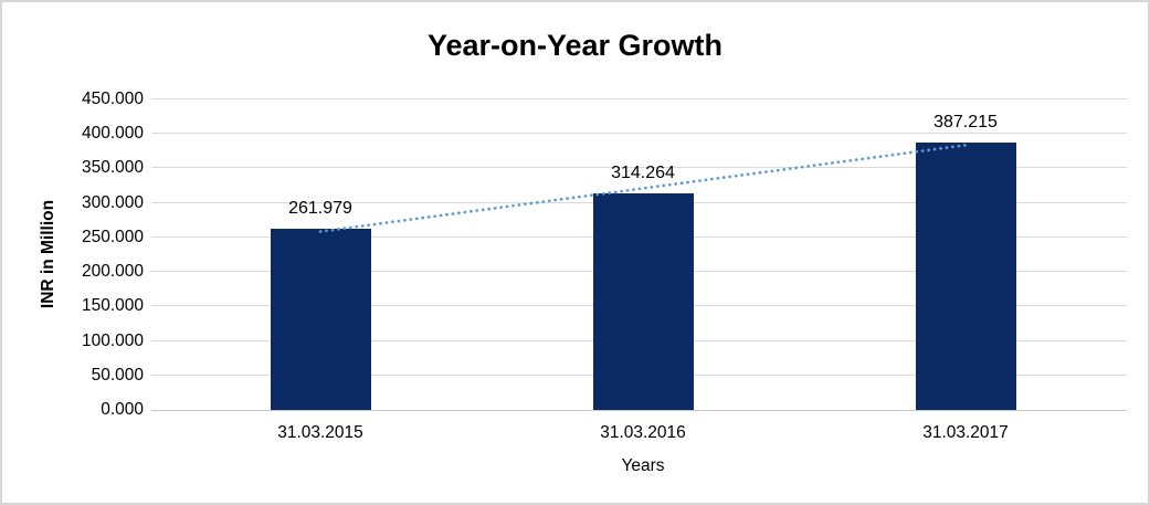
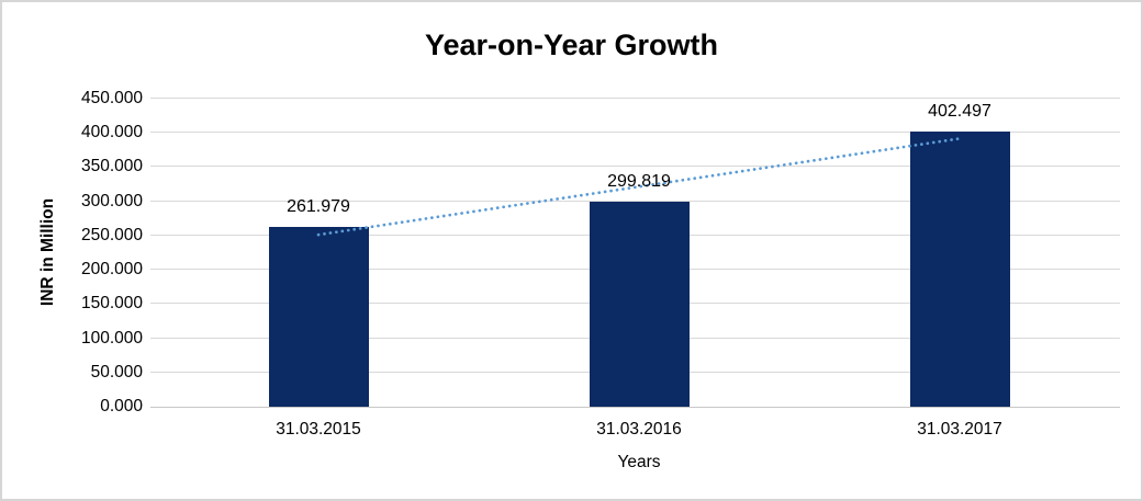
31.03.2016: 314.264 -> 299.819
31.03.2017: 387.215 -> 402.497
